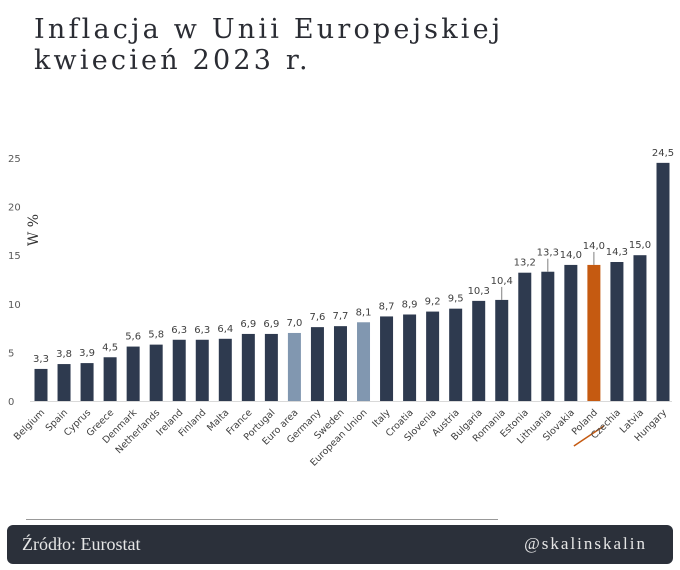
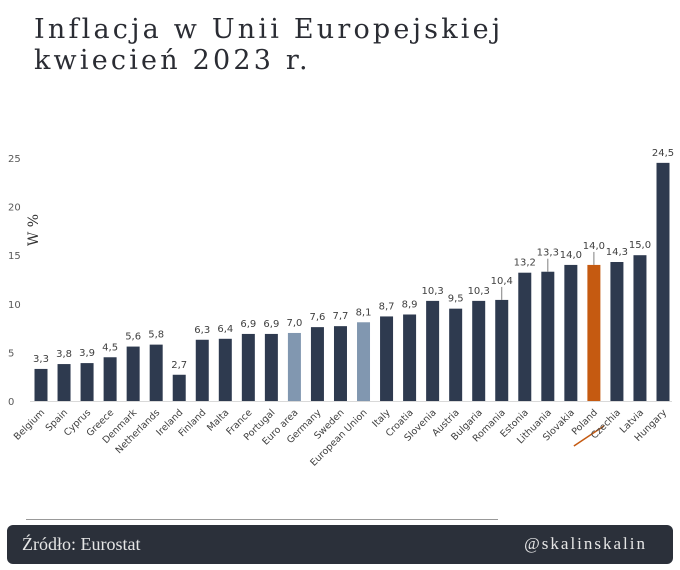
Ireland: 6,3 -> 2,7
Slovenia: 9,2 -> 10,3
